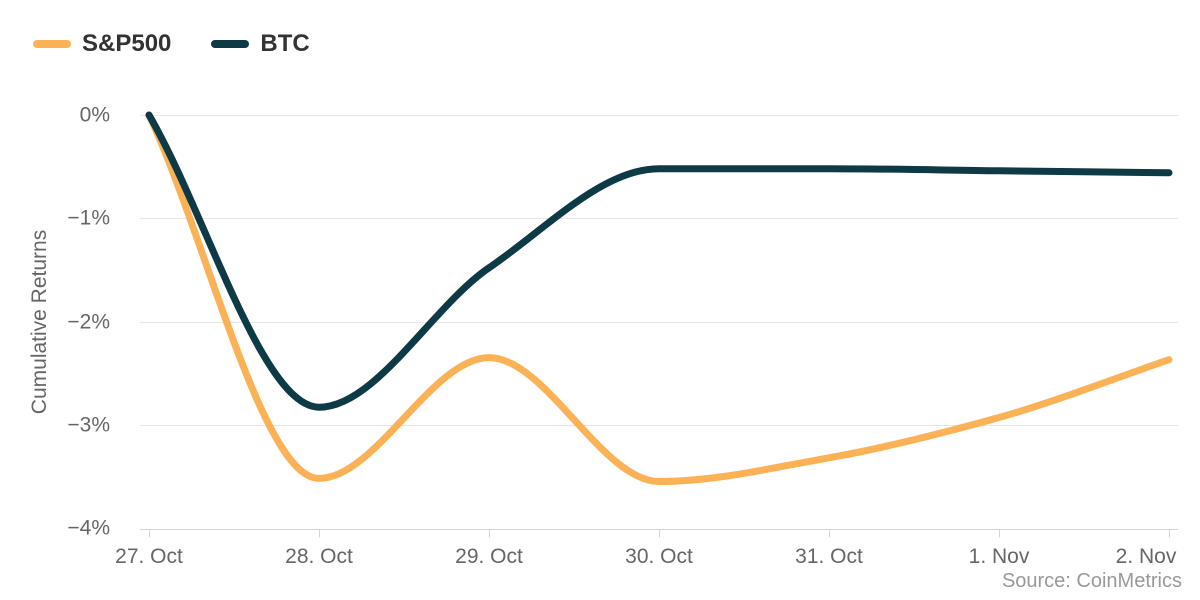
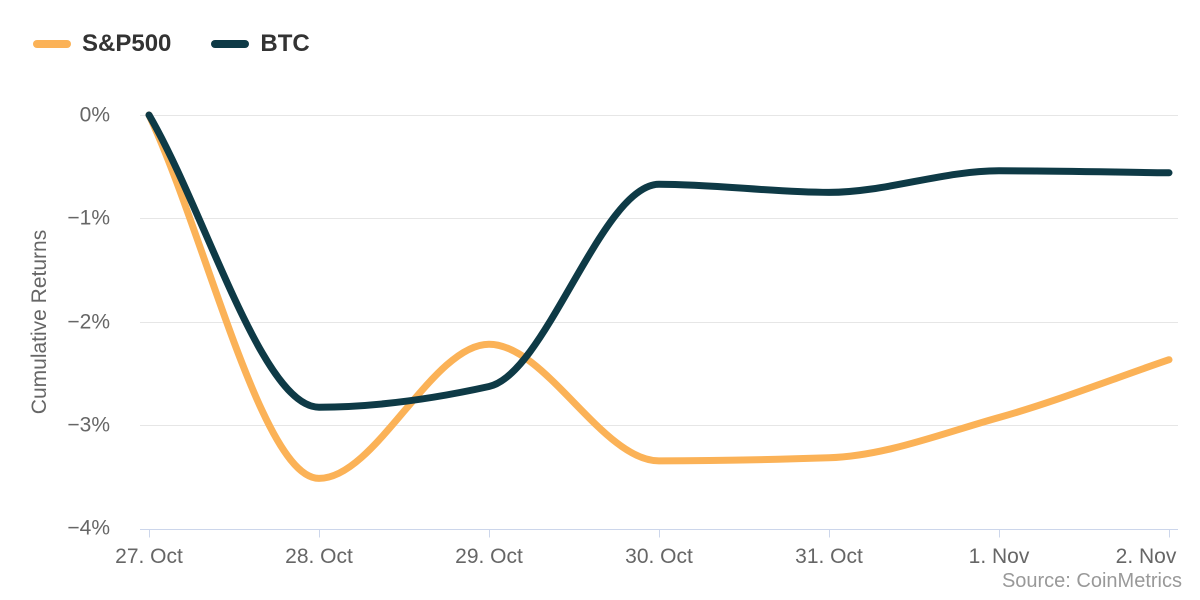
S&P500/29. Oct: -2.35% -> -2.22%
BTC/29. Oct: -1.48% -> -2.63%
S&P500/30. Oct: -3.55% -> -3.35%
BTC/30. Oct: -0.52% -> -0.67%
BTC/31. Oct: -0.52% -> -0.75%
